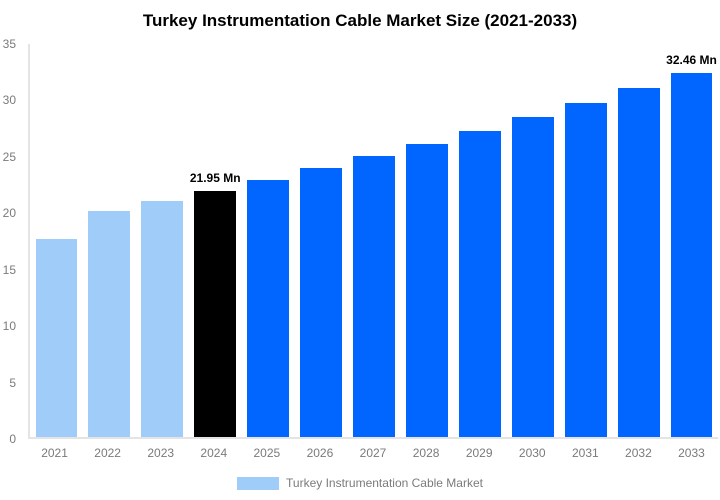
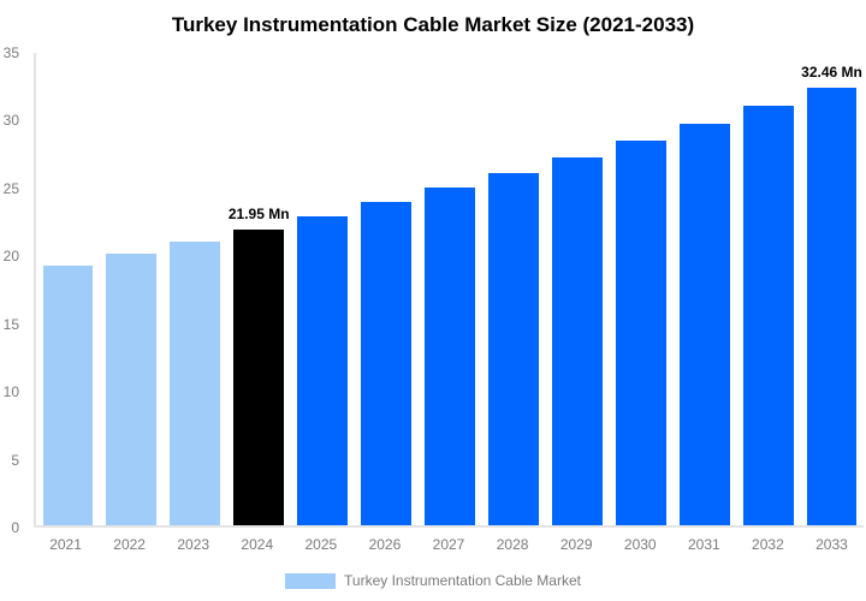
2021: 17.6 -> 19.3
